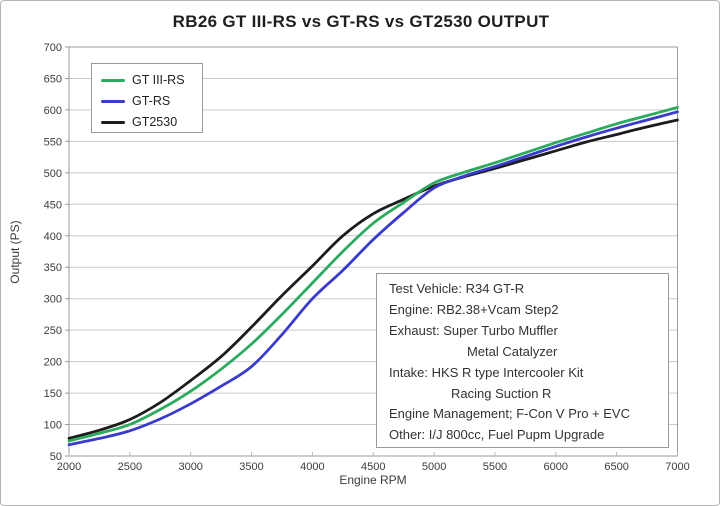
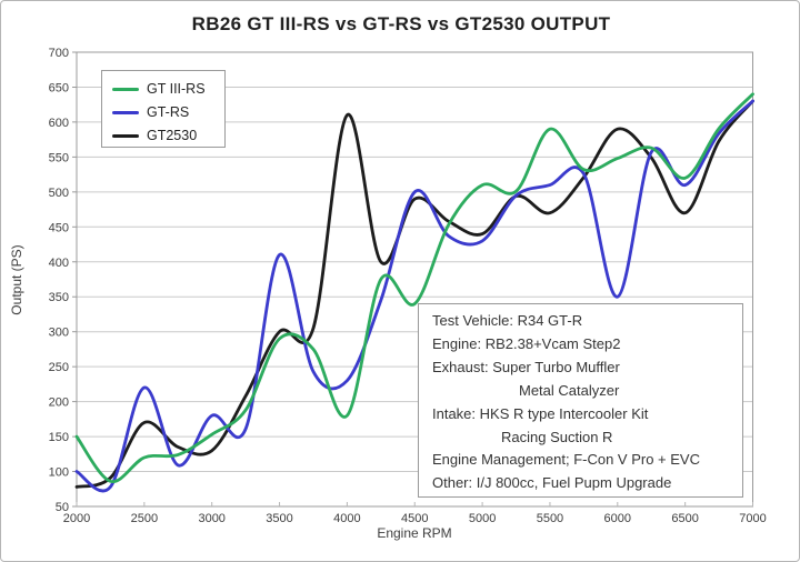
GT III-RS/2000: 70 -> 150
GT-RS/2000: 70 -> 100
GT III-RS/2500: 100 -> 120
GT-RS/2500: 90 -> 220
GT2530/2500: 110 -> 170
GT-RS/3000: 130 -> 180
GT2530/3000: 170 -> 130
GT III-RS/3500: 230 -> 290
GT-RS/3500: 190 -> 410
GT2530/3500: 260 -> 300
GT III-RS/4000: 320 -> 180
GT-RS/4000: 300 -> 230
GT2530/4000: 350 -> 610
GT III-RS/4500: 420 -> 340
GT-RS/4500: 390 -> 500
GT2530/4500: 440 -> 490
GT III-RS/5000: 480 -> 510
GT-RS/5000: 480 -> 430
GT2530/5000: 480 -> 440
GT III-RS/5500: 520 -> 590
GT2530/5500: 510 -> 470
GT-RS/6000: 540 -> 350
GT2530/6000: 540 -> 590
GT III-RS/6500: 580 -> 520
GT-RS/6500: 570 -> 510
GT2530/6500: 560 -> 470
GT III-RS/7000: 600 -> 640
GT-RS/7000: 600 -> 630
GT2530/7000: 580 -> 630
